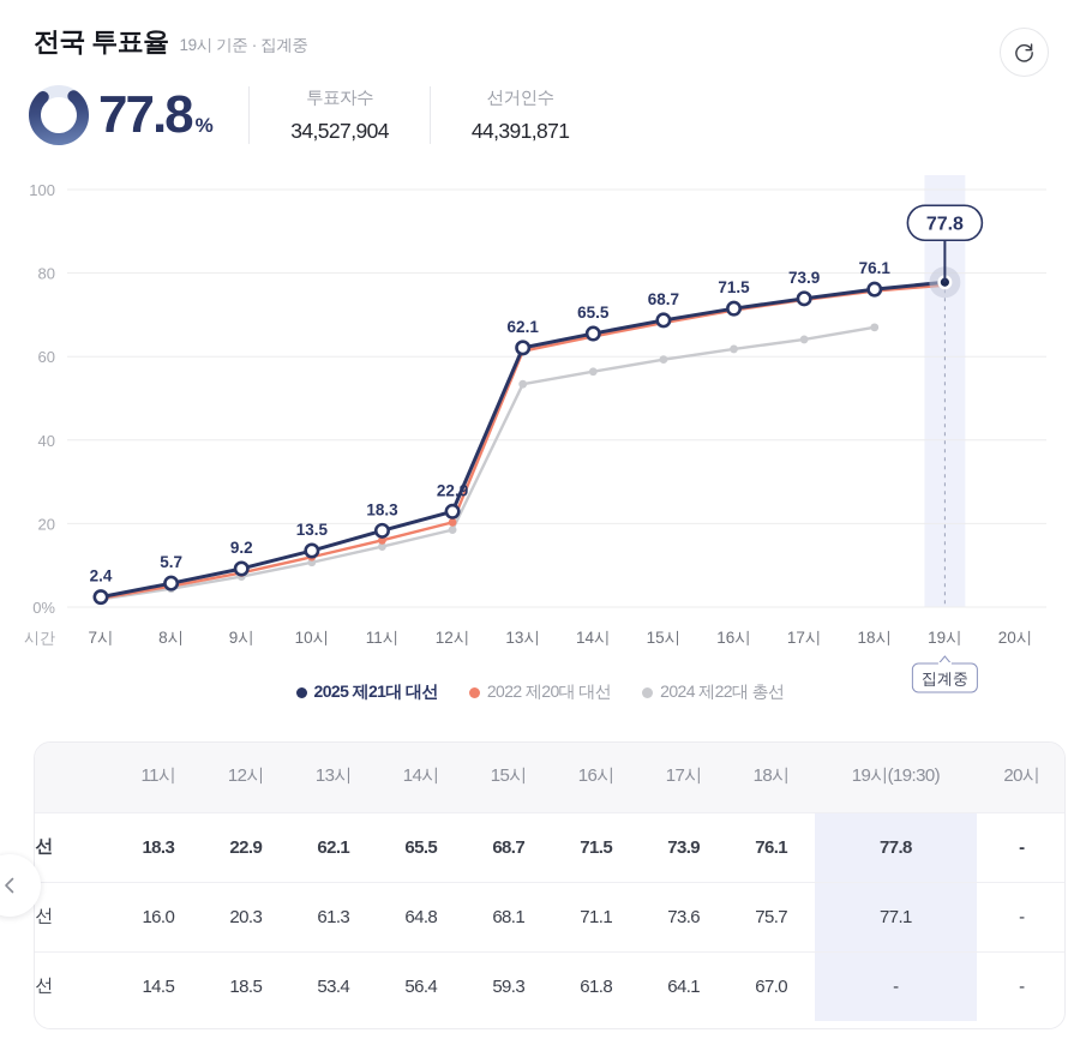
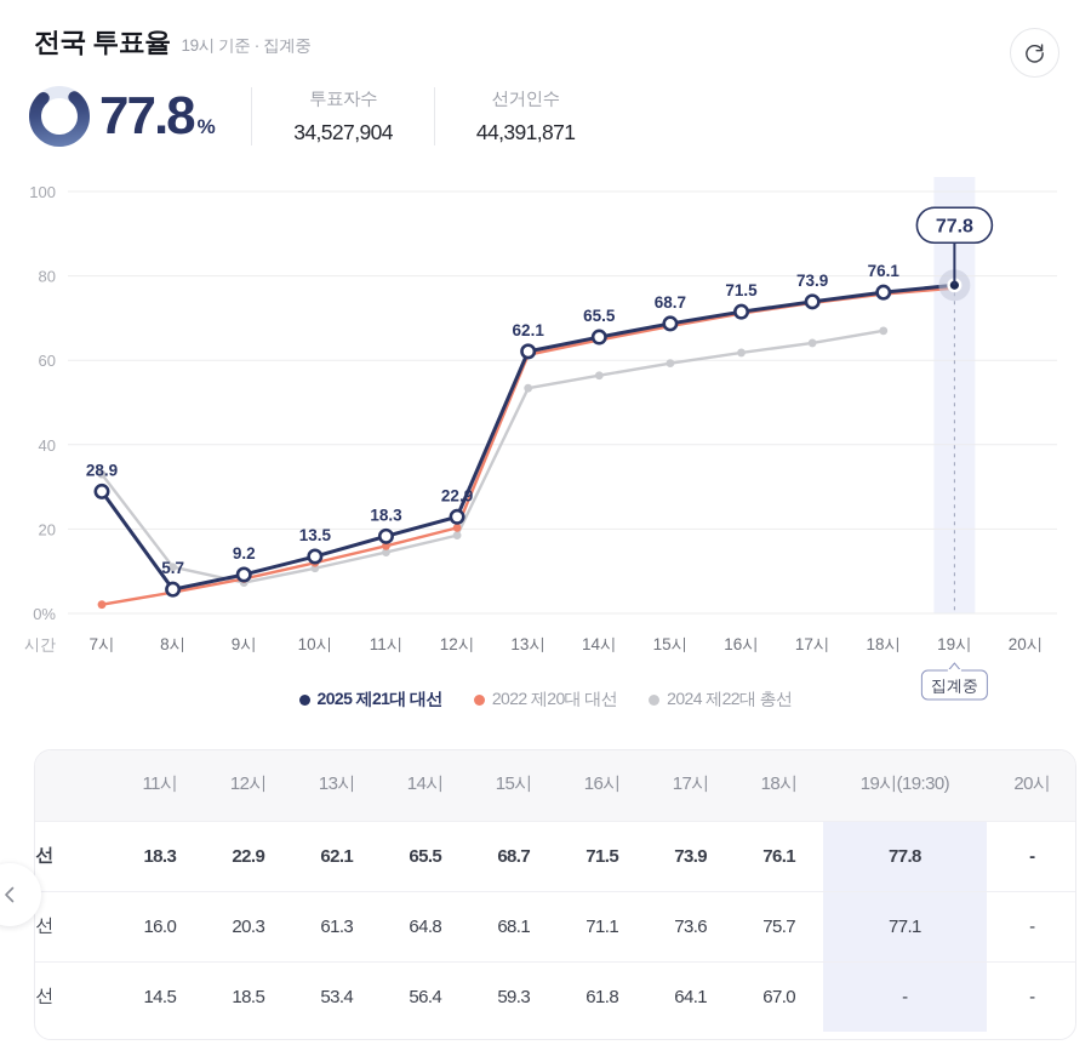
2025 제21대 대선/7시: 2.4 -> 28.9
2024 제22대 총선/7시: 2 -> 33
2024 제22대 총선/8시: 4 -> 11
